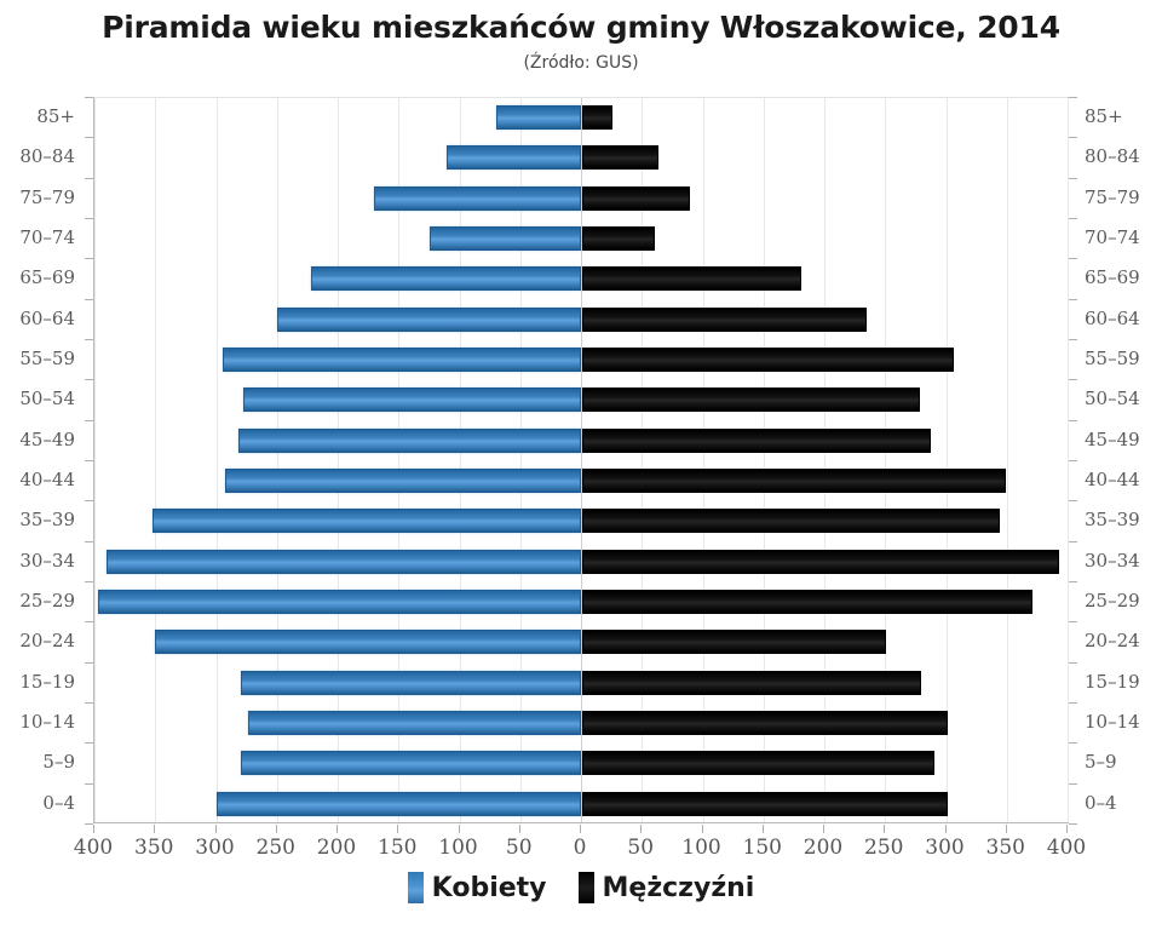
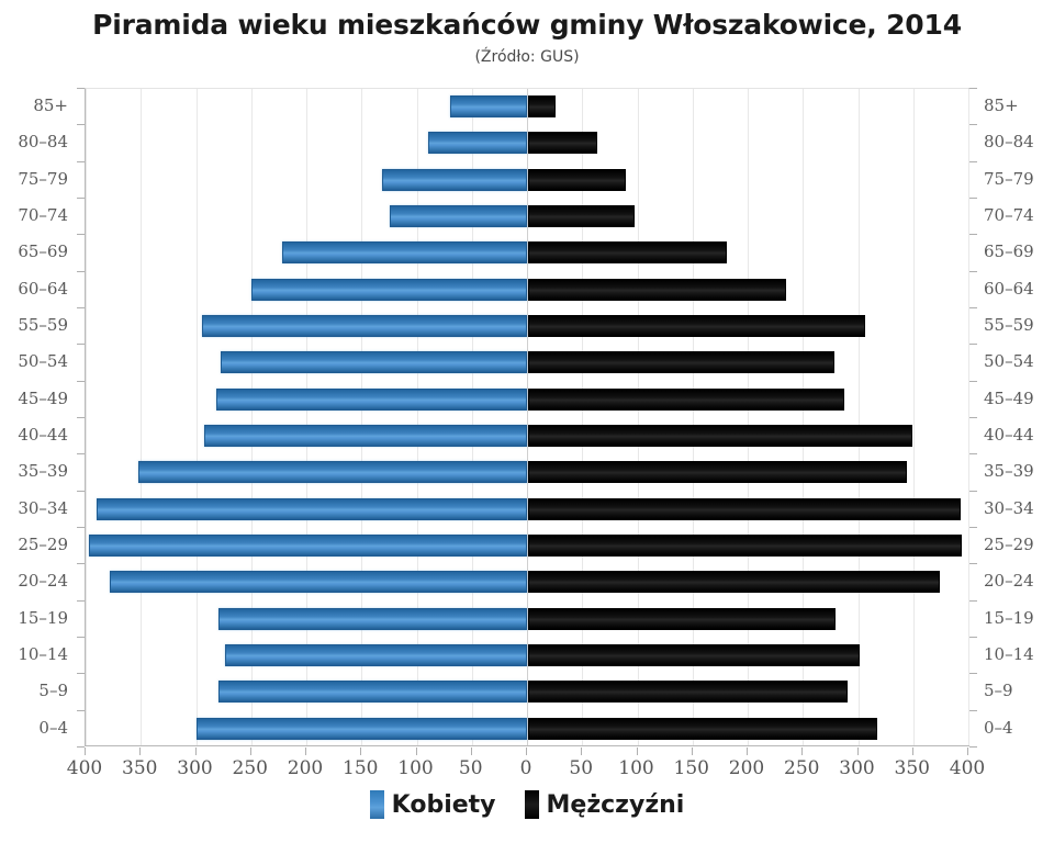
Kobiety/80–84: 110 -> 90
Kobiety/75–79: 170 -> 130
Mężczyźni/70–74: 60 -> 100
Mężczyźni/25–29: 370 -> 390
Kobiety/20–24: 350 -> 380
Mężczyźni/20–24: 250 -> 370
Mężczyźni/0–4: 300 -> 320
